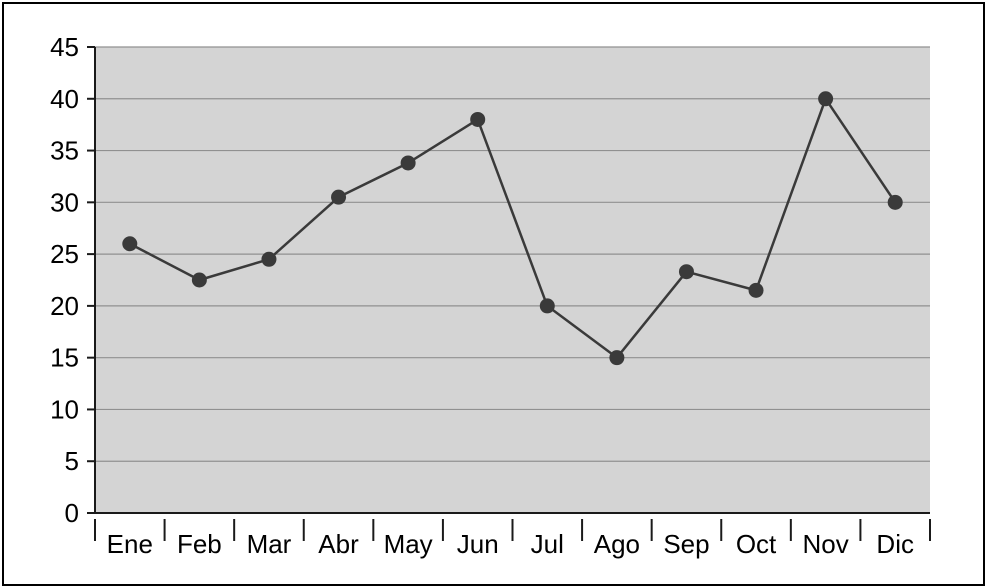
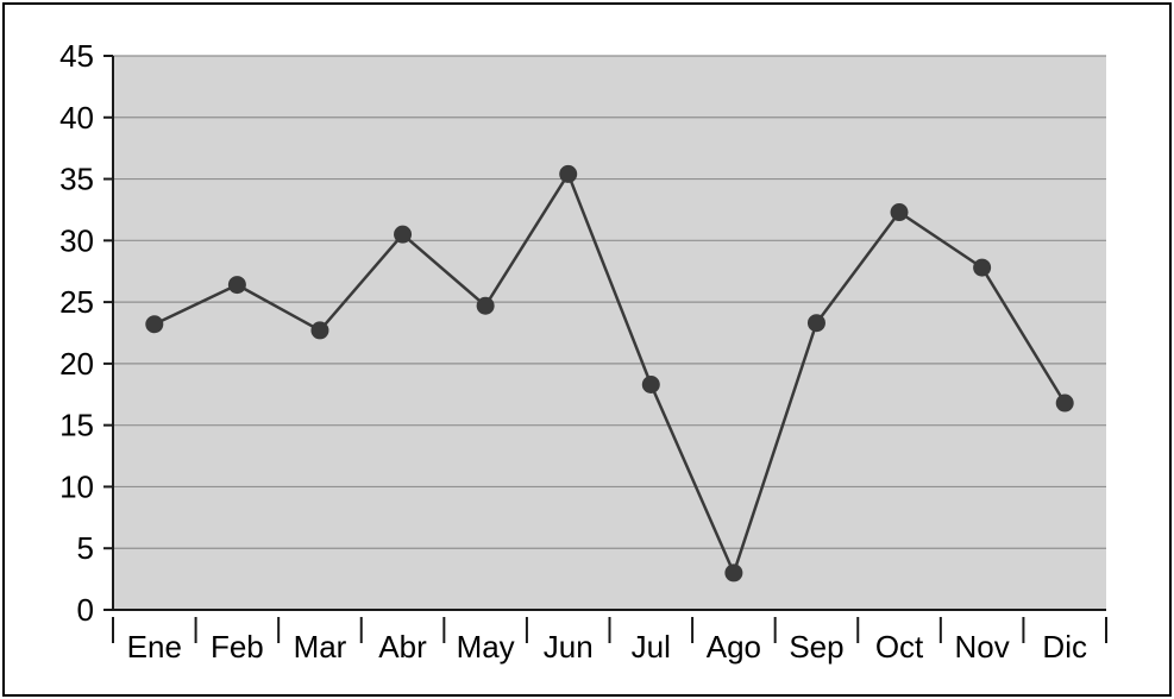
Ene: 26.0 -> 23.2
Feb: 22.5 -> 26.4
Mar: 24.5 -> 22.7
May: 33.8 -> 24.7
Jun: 38.0 -> 35.4
Jul: 20.0 -> 18.3
Ago: 15.0 -> 3.0
Oct: 21.5 -> 32.3
Nov: 40.0 -> 27.8
Dic: 30.0 -> 16.8
